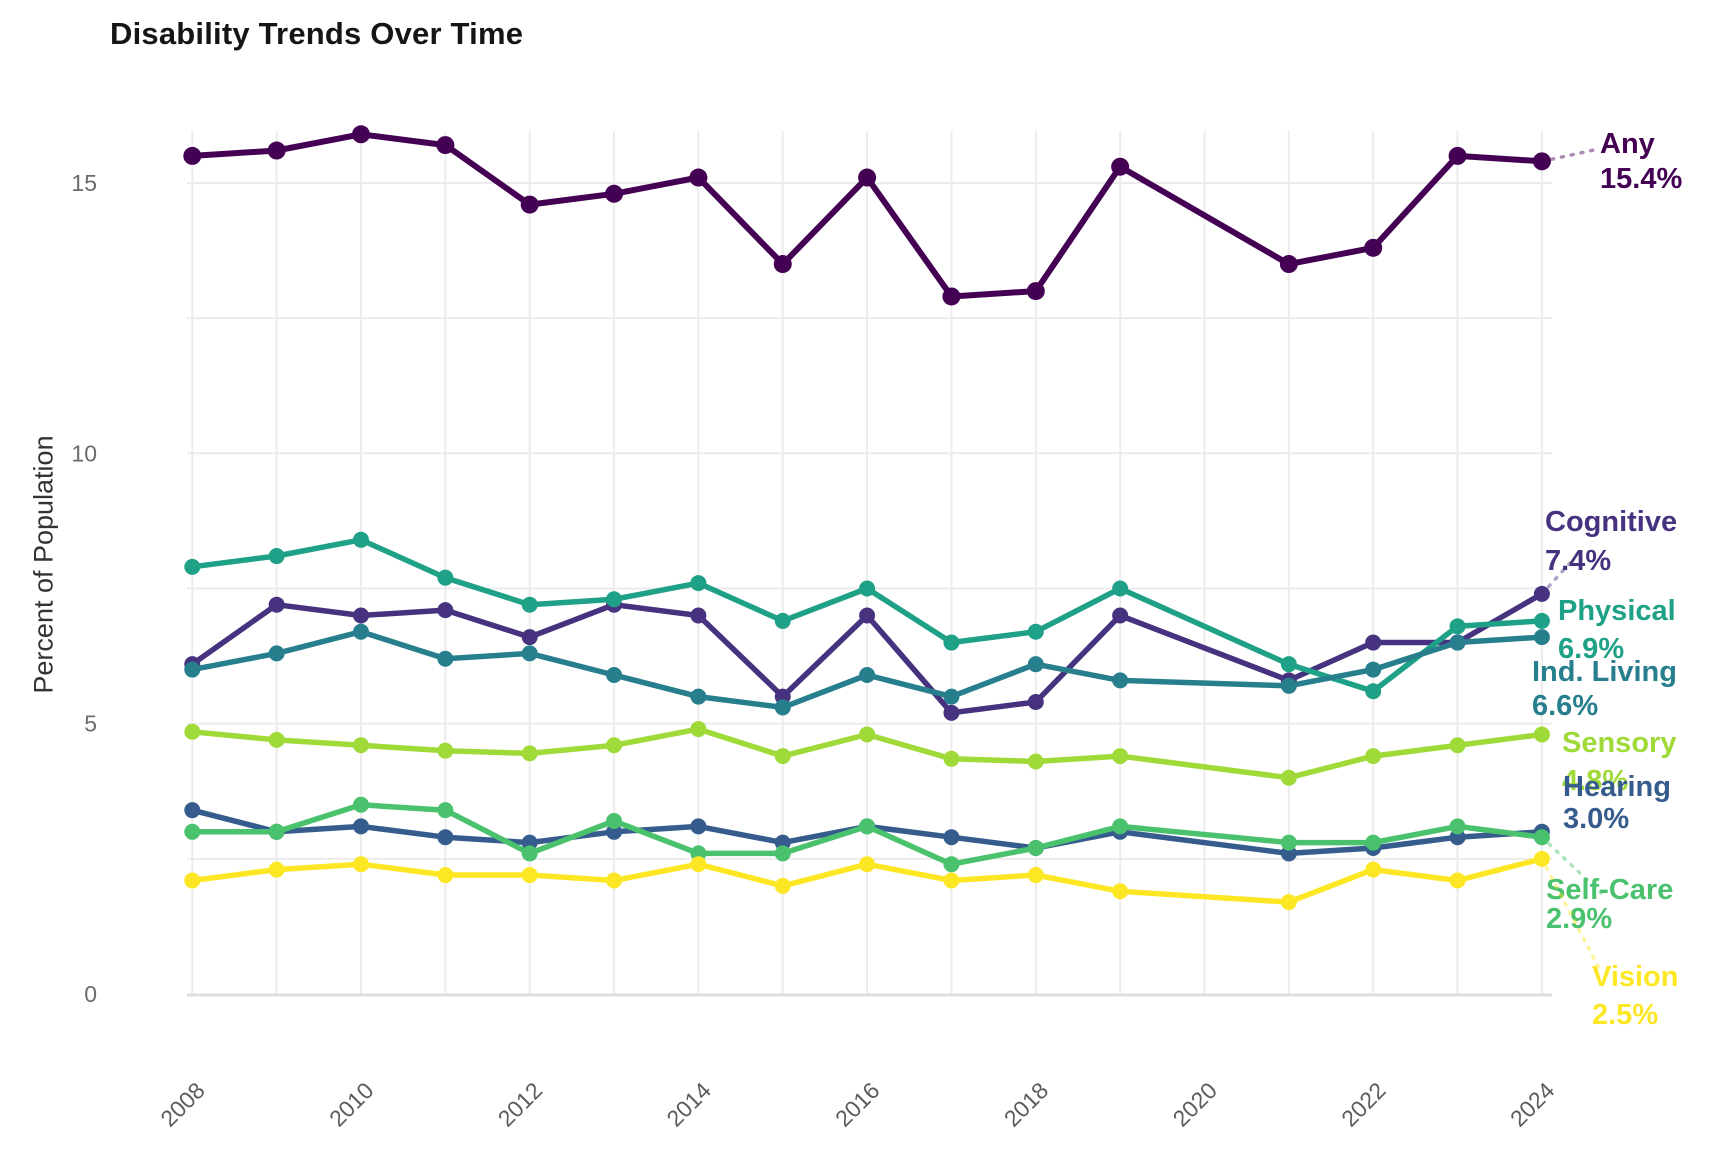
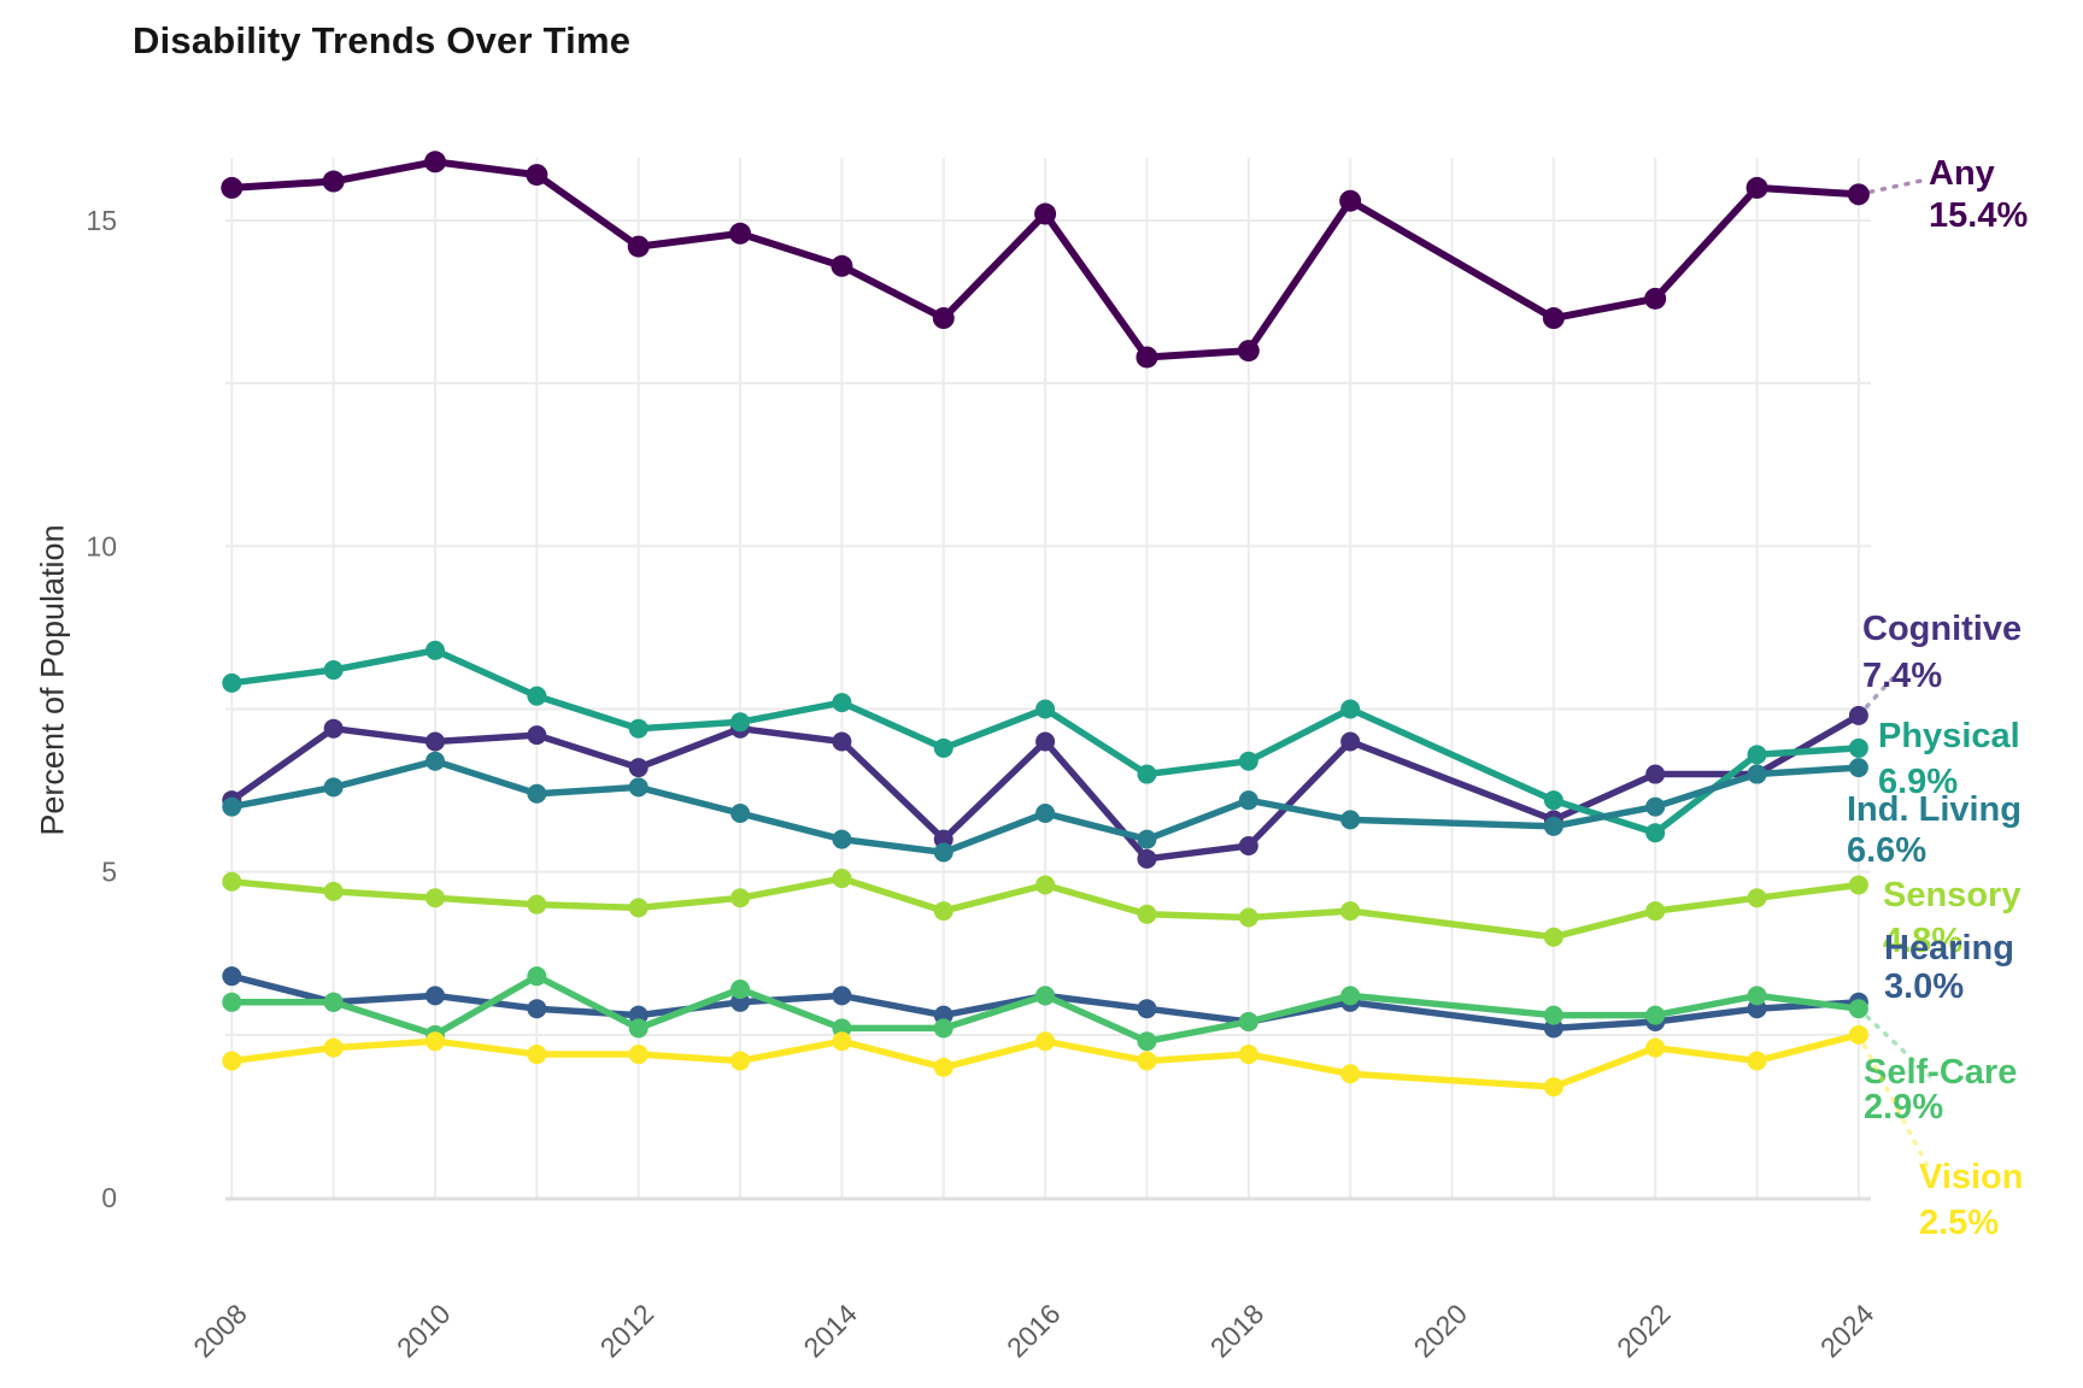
Self-Care/2010: 3.5 -> 2.5
Any/2014: 15.1 -> 14.3
